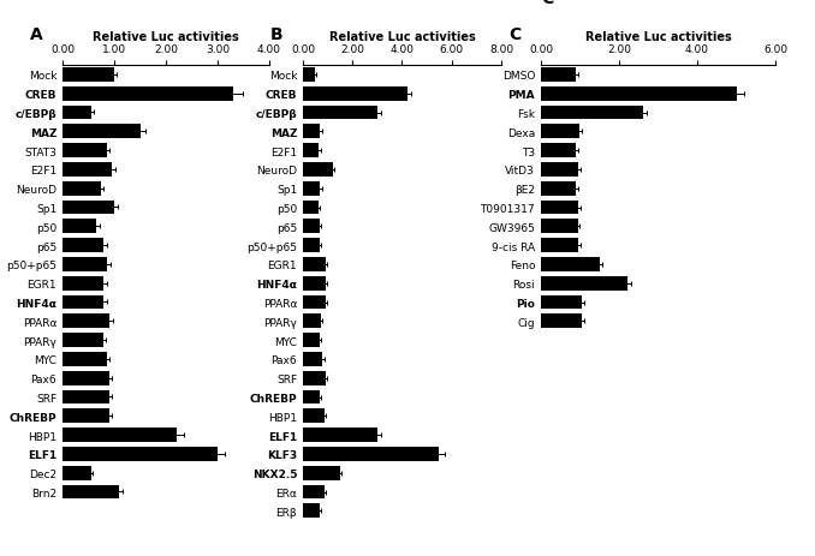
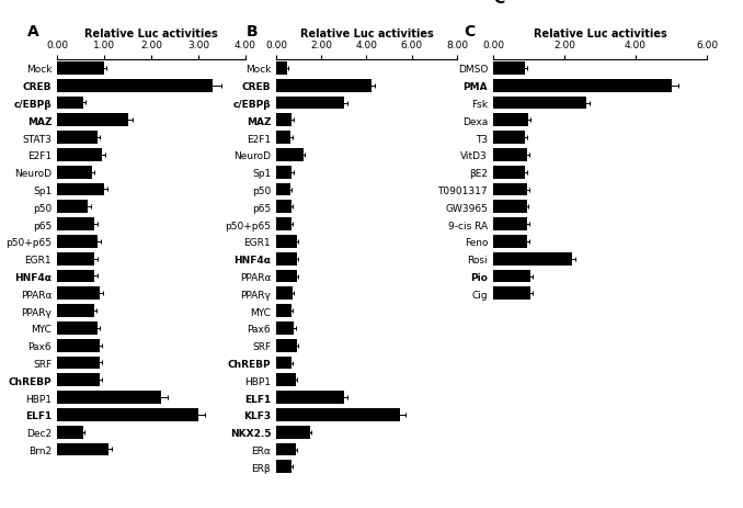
Feno: 1.50 -> 0.95
